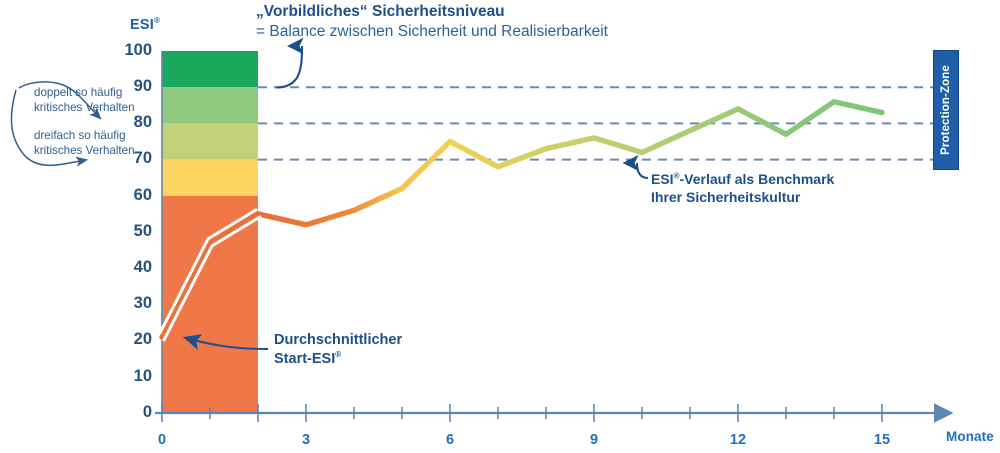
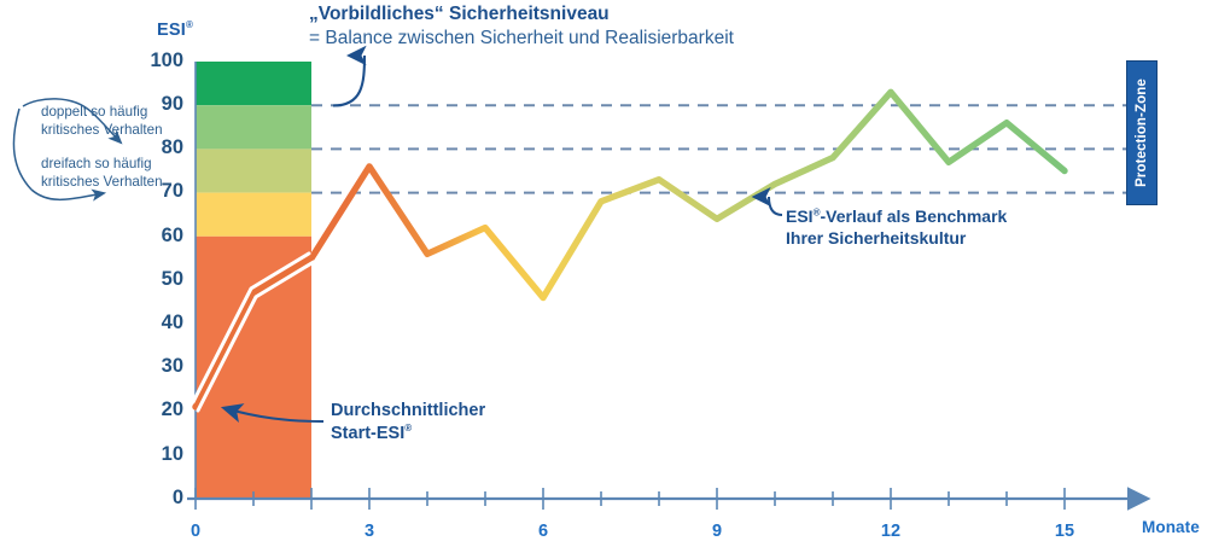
3: 52 -> 76
6: 75 -> 46
9: 76 -> 64
12: 84 -> 93
15: 83 -> 75
